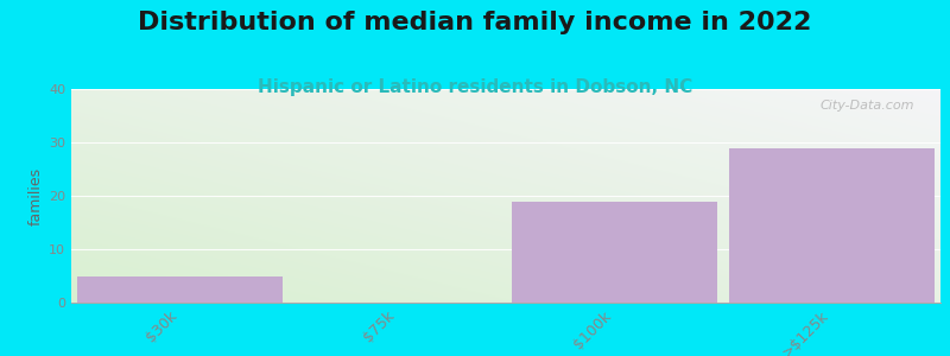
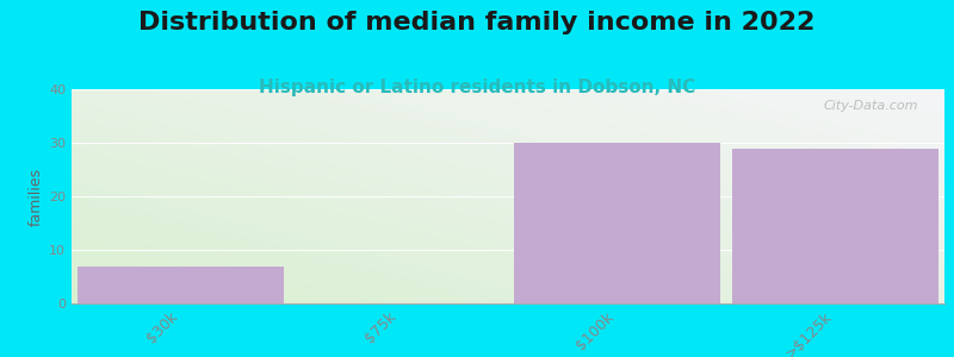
$30k: 5 -> 7
$100k: 19 -> 30
